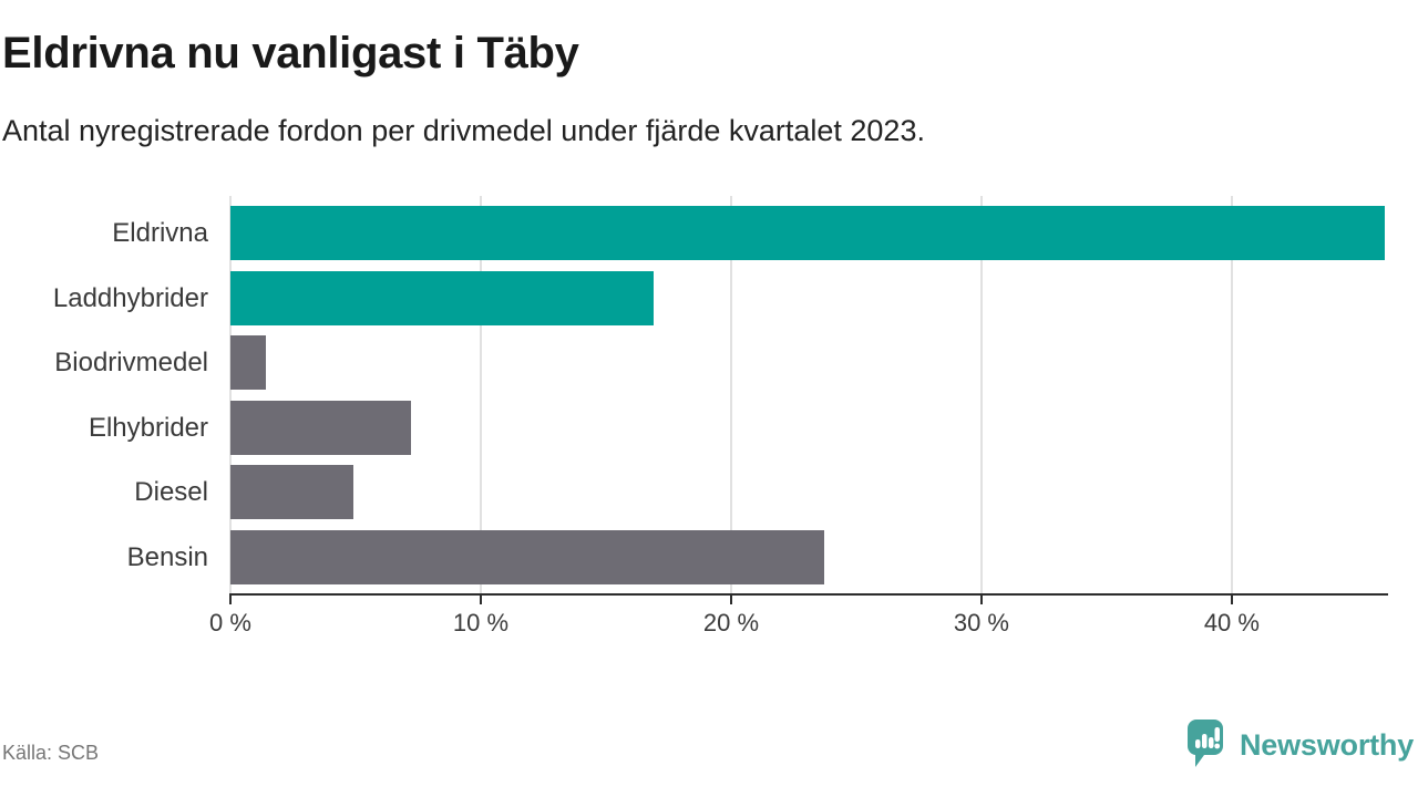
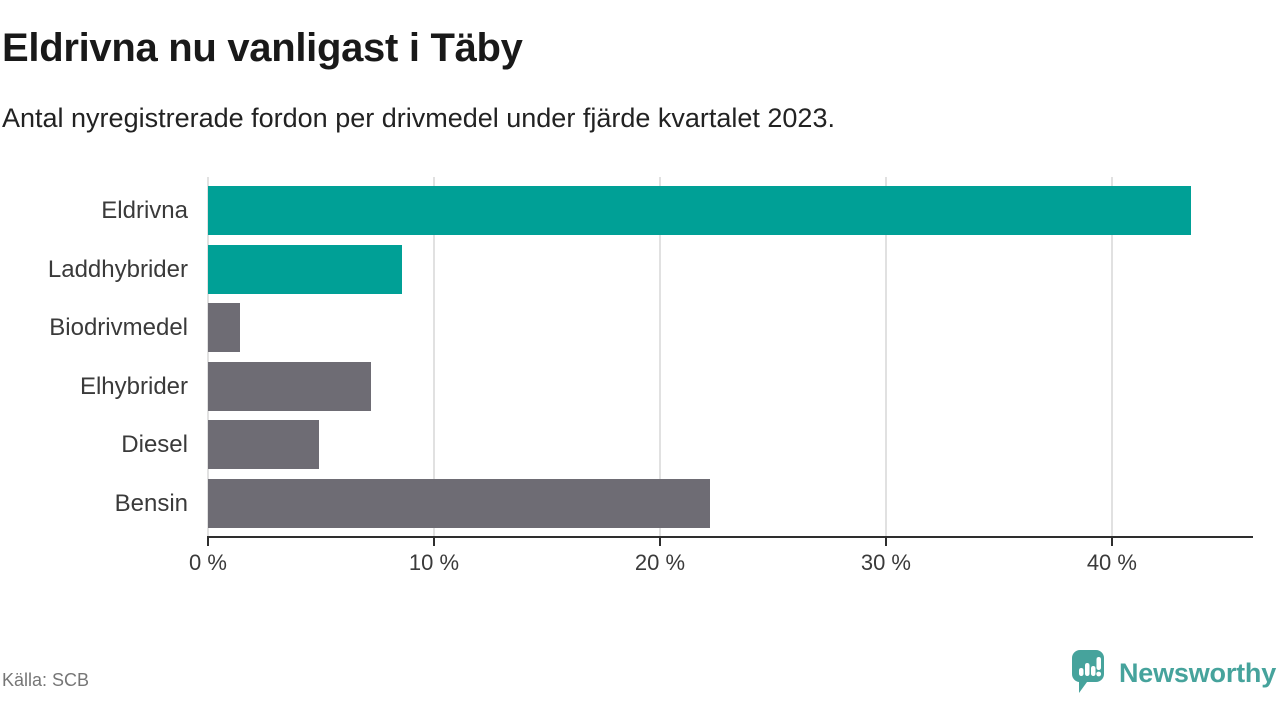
Eldrivna: 46.1% -> 43.5%
Laddhybrider: 16.9% -> 8.6%
Bensin: 23.7% -> 22.2%
